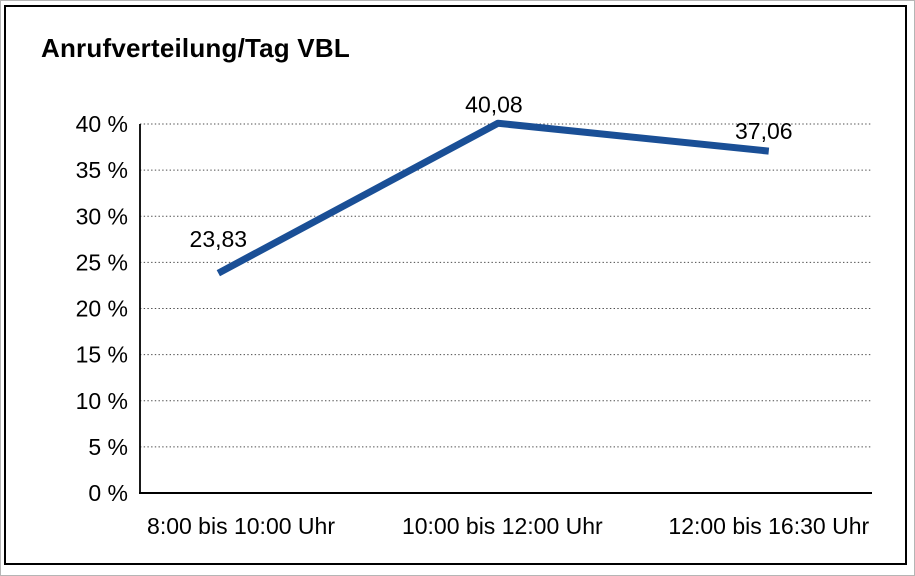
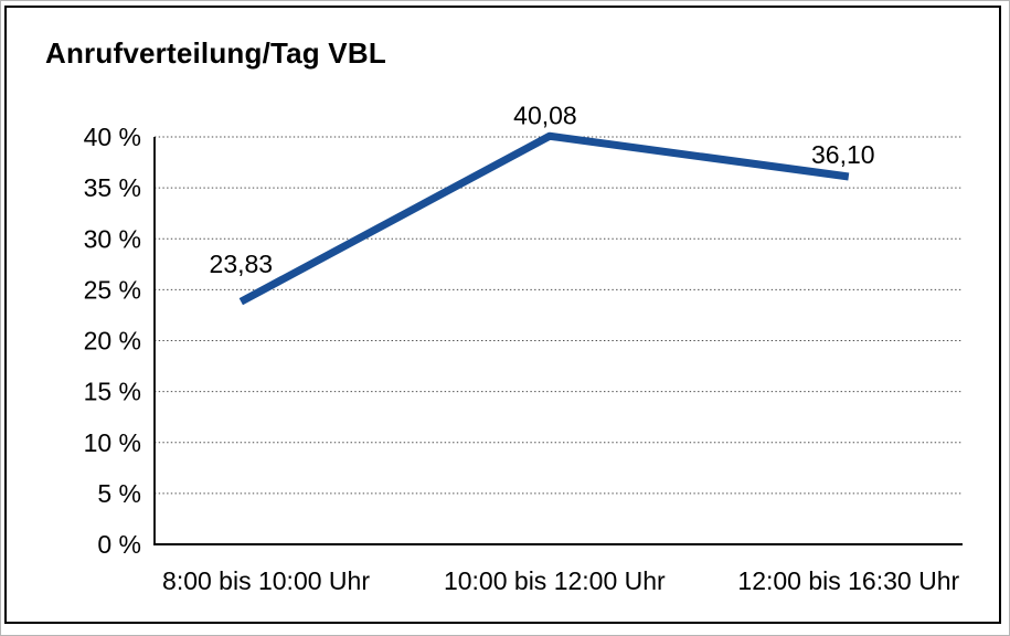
12:00 bis 16:30 Uhr: 37,06 -> 36,10
